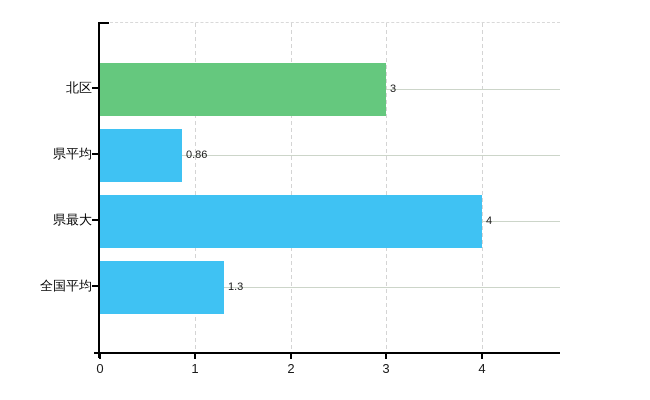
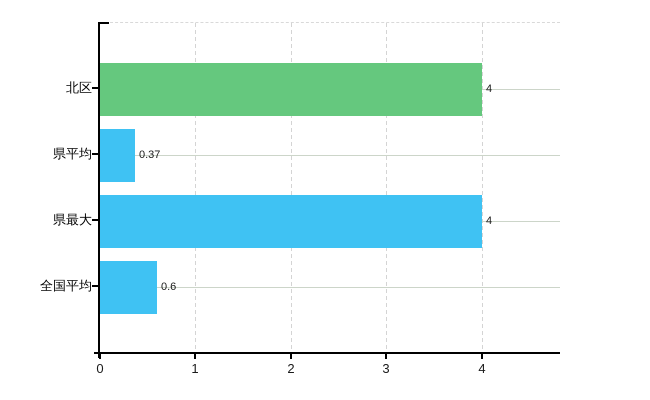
北区: 3 -> 4
県平均: 0.86 -> 0.37
全国平均: 1.3 -> 0.6
